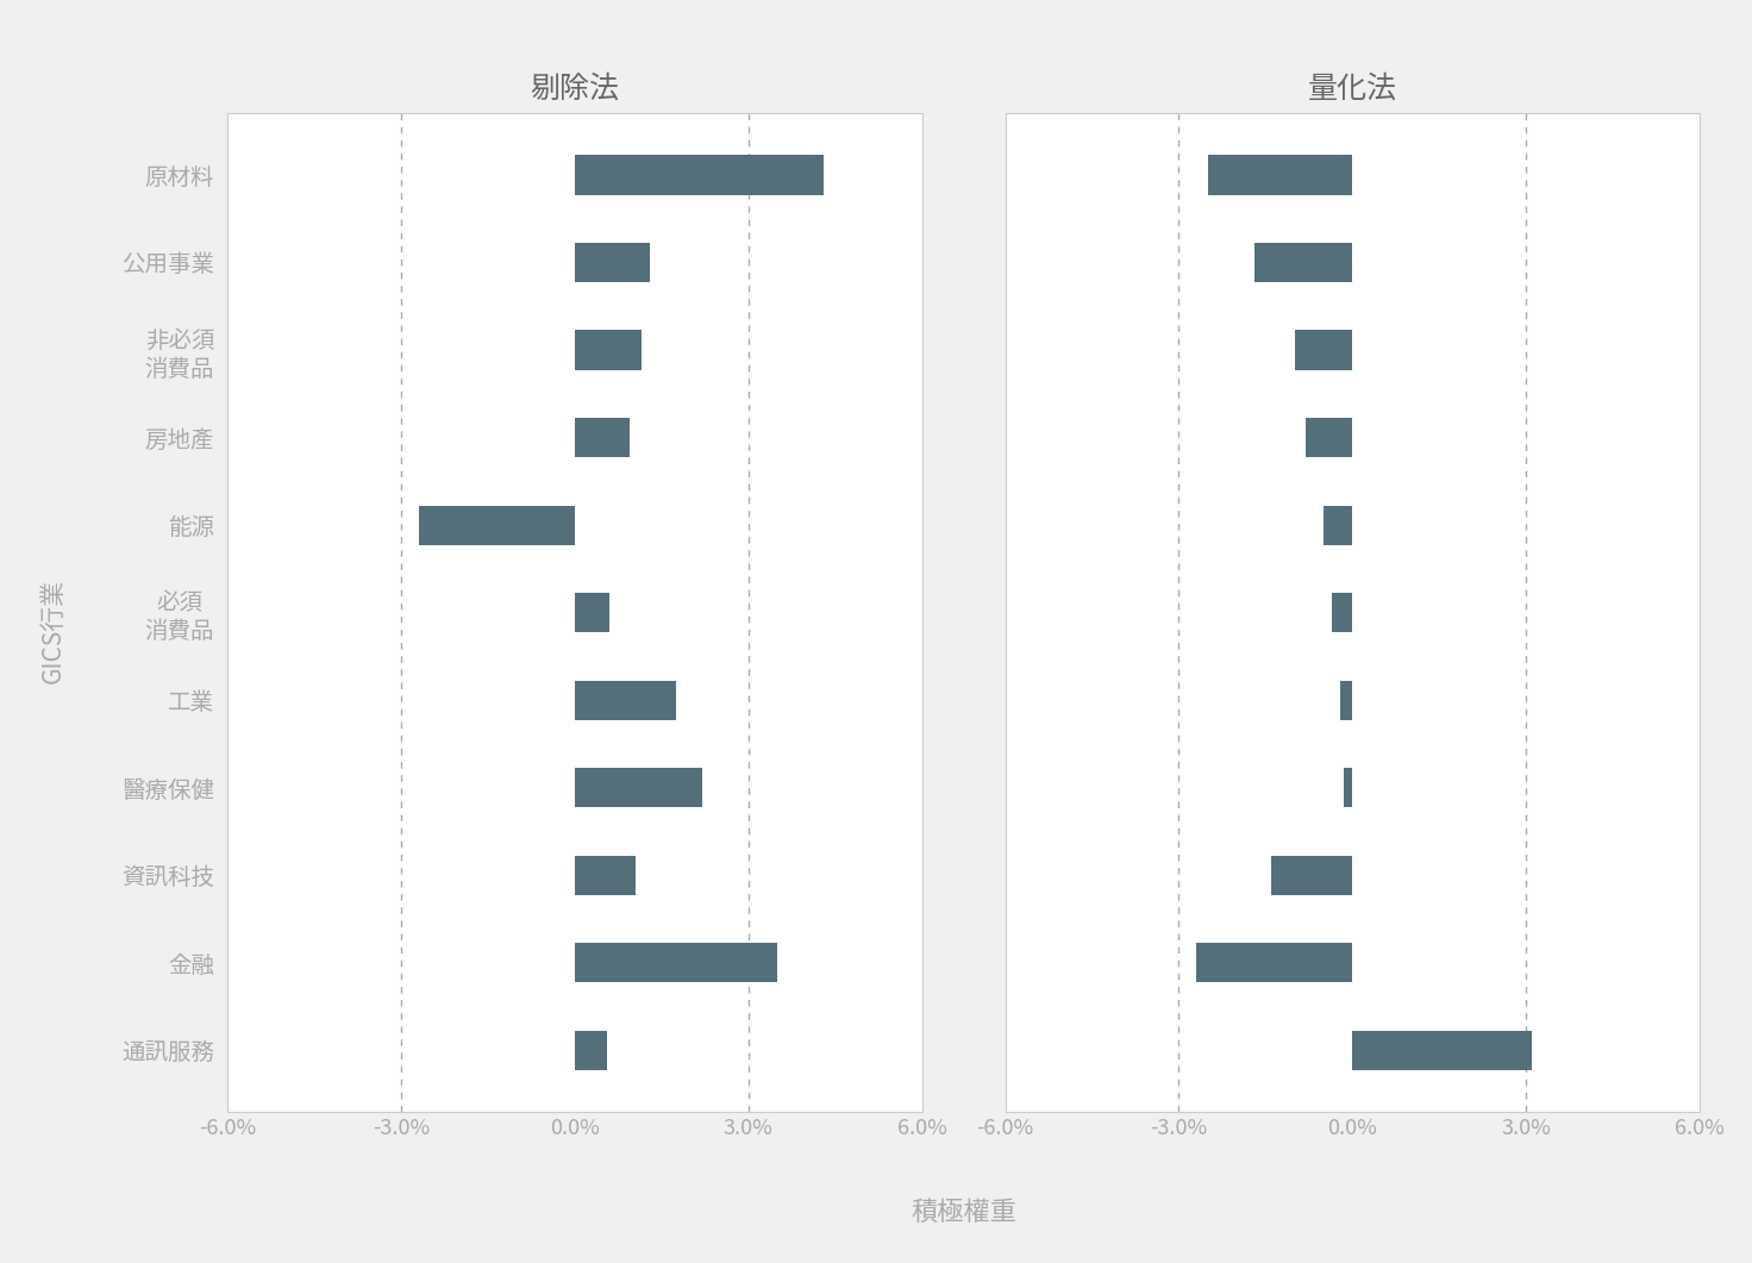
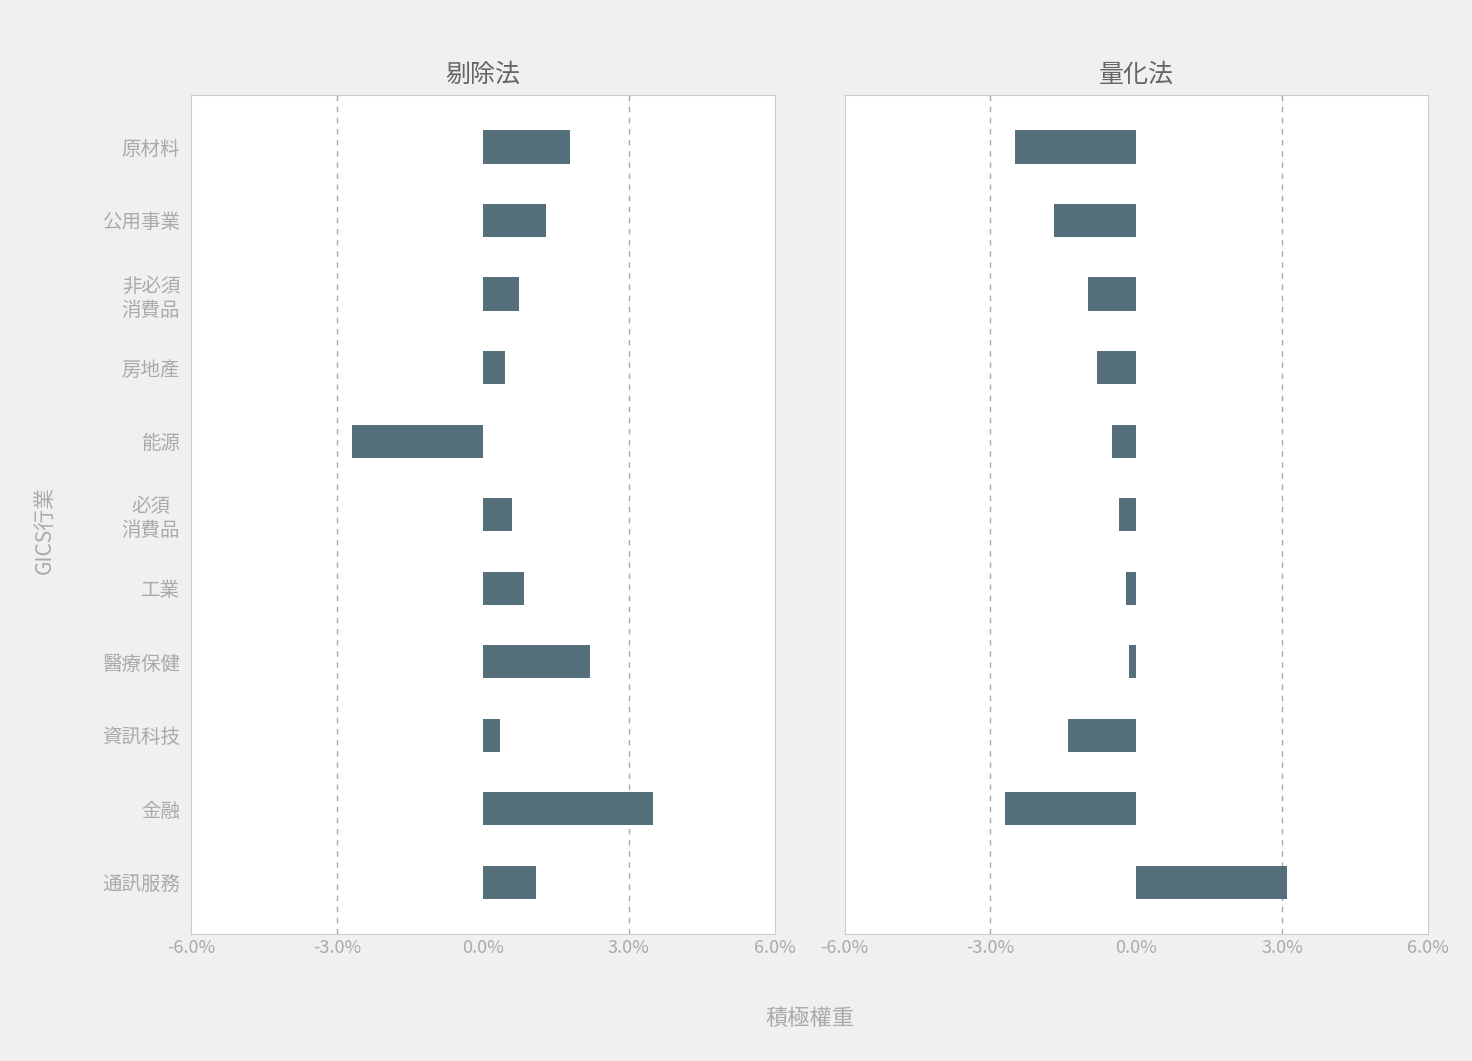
剔除法/原材料: 4.30% -> 1.80%
剔除法/非必須 消費品: 1.15% -> 0.75%
剔除法/房地產: 0.95% -> 0.45%
剔除法/工業: 1.75% -> 0.85%
剔除法/資訊科技: 1.05% -> 0.35%
剔除法/通訊服務: 0.55% -> 1.10%
